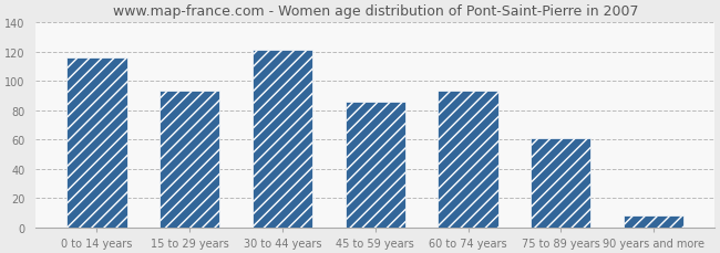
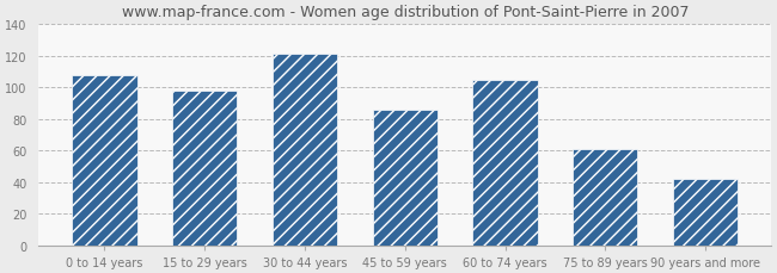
0 to 14 years: 116 -> 108
15 to 29 years: 93 -> 98
60 to 74 years: 93 -> 105
90 years and more: 8 -> 42
